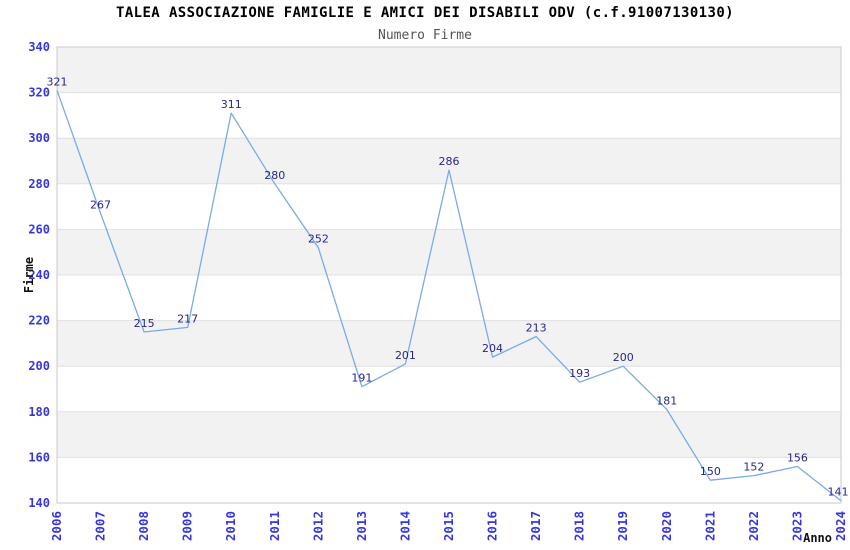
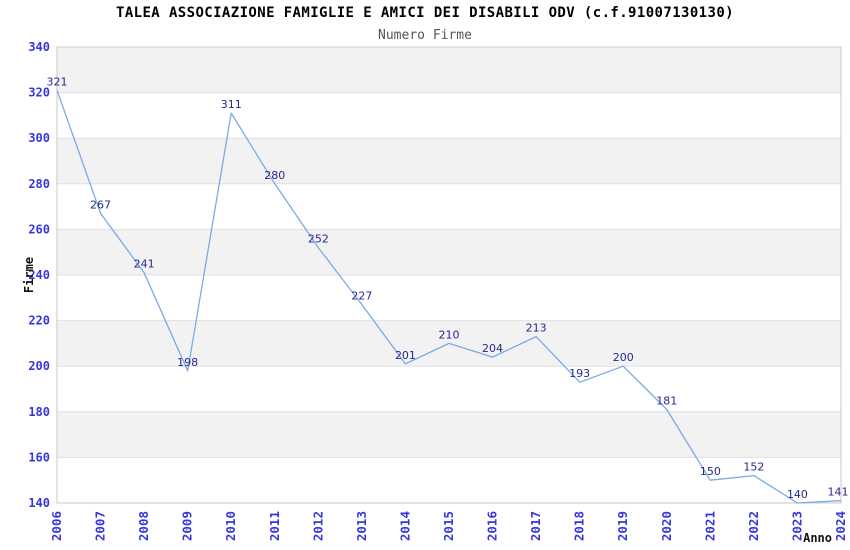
2008: 215 -> 241
2009: 217 -> 198
2013: 191 -> 227
2015: 286 -> 210
2023: 156 -> 140
